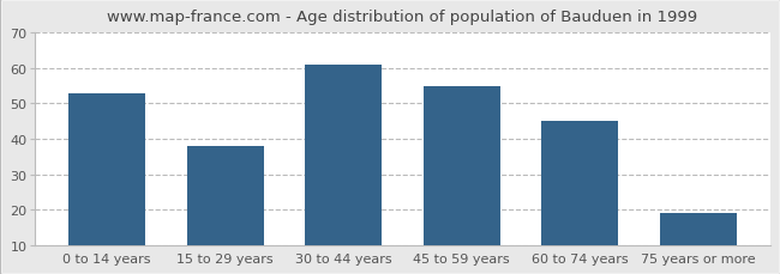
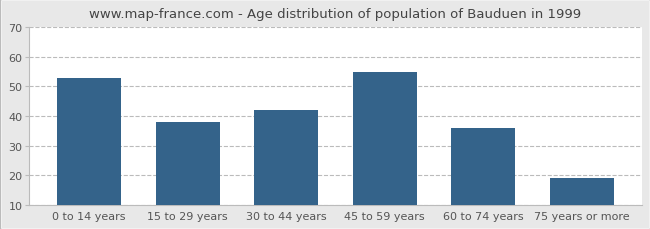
30 to 44 years: 61 -> 42
60 to 74 years: 45 -> 36
